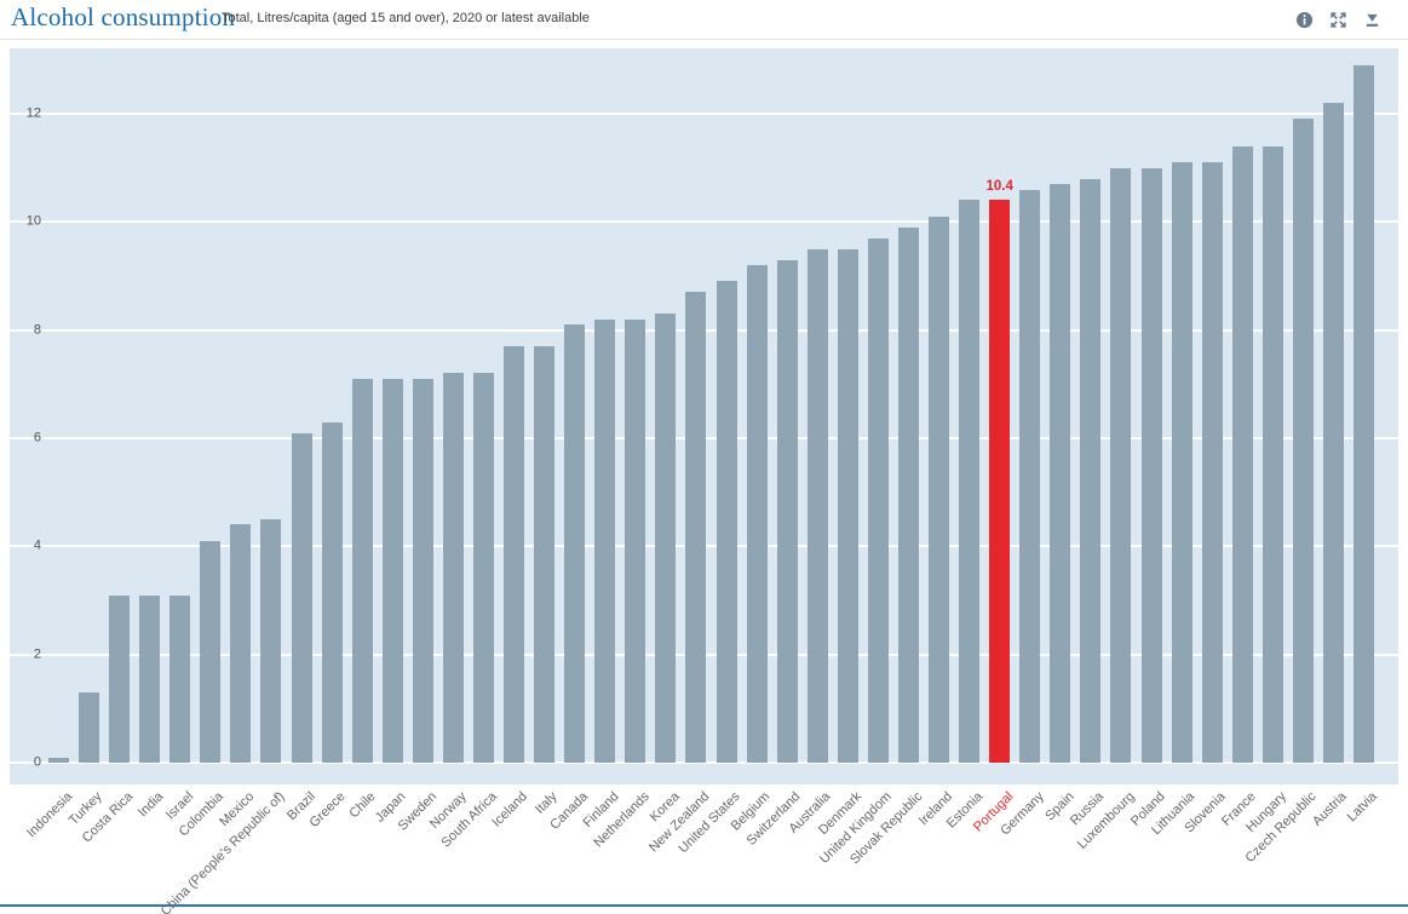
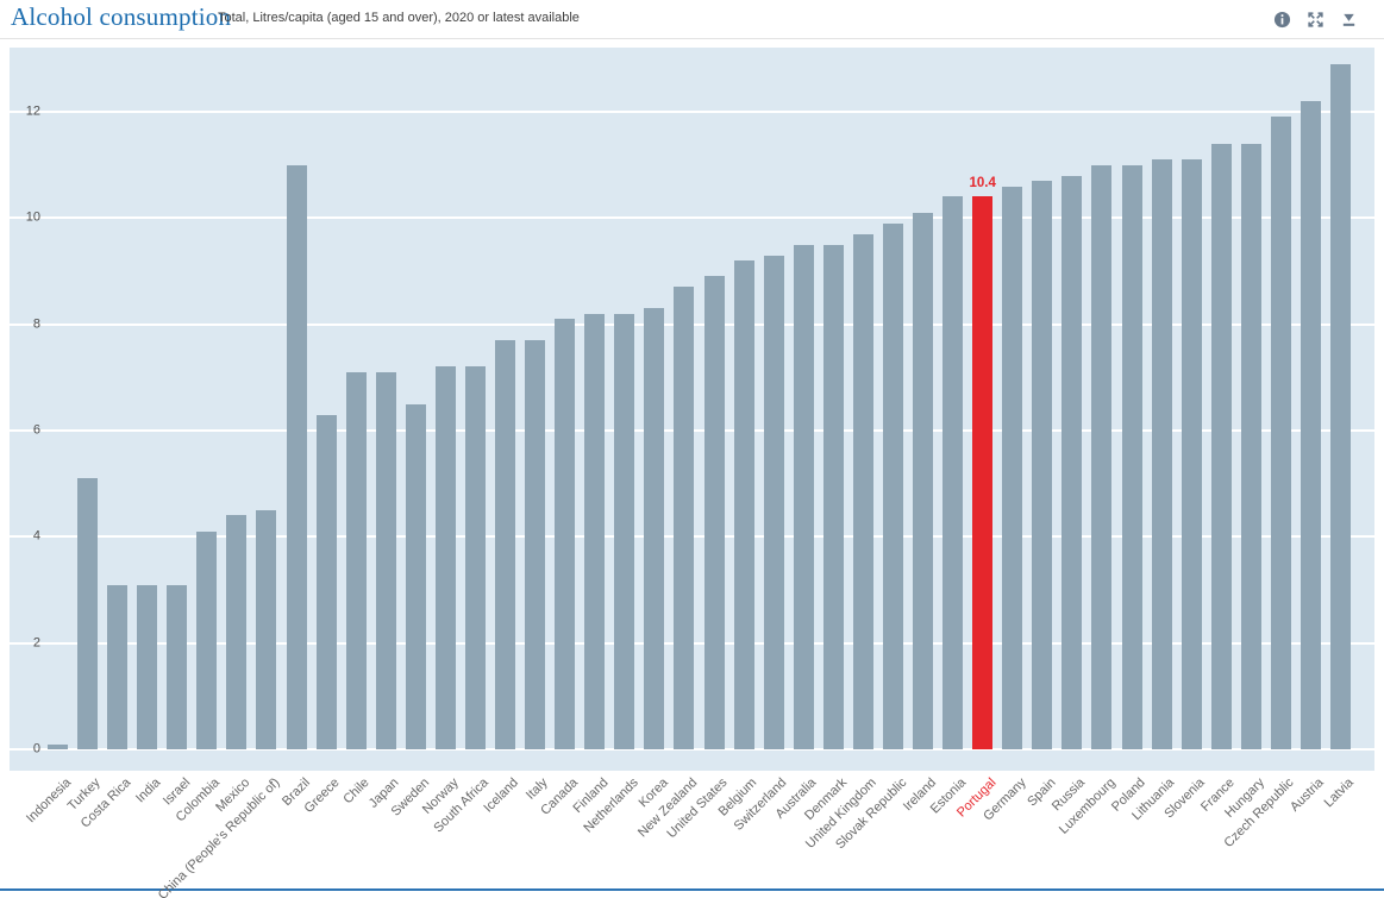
Turkey: 1.3 -> 5.1
Brazil: 6.1 -> 11.0
Sweden: 7.1 -> 6.5
